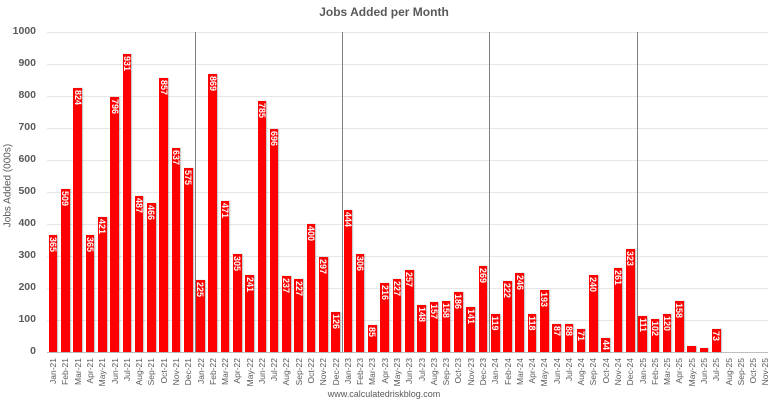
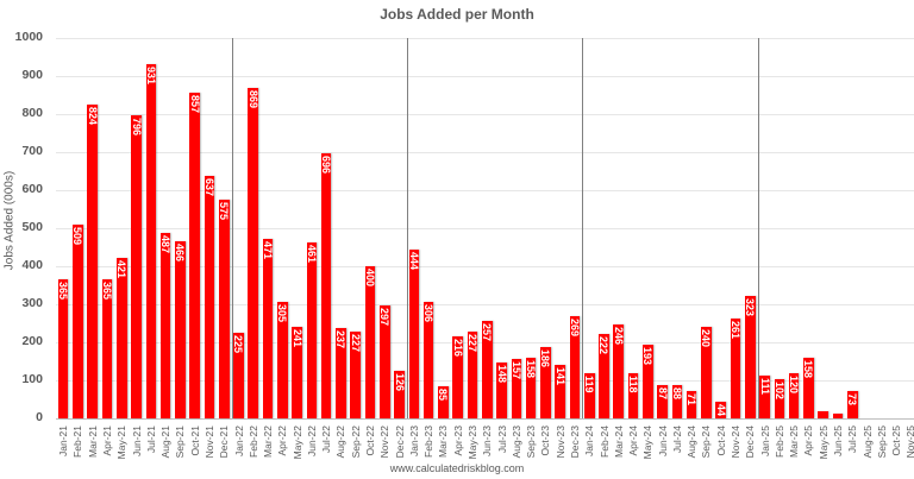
Jun-22: 785 -> 461
